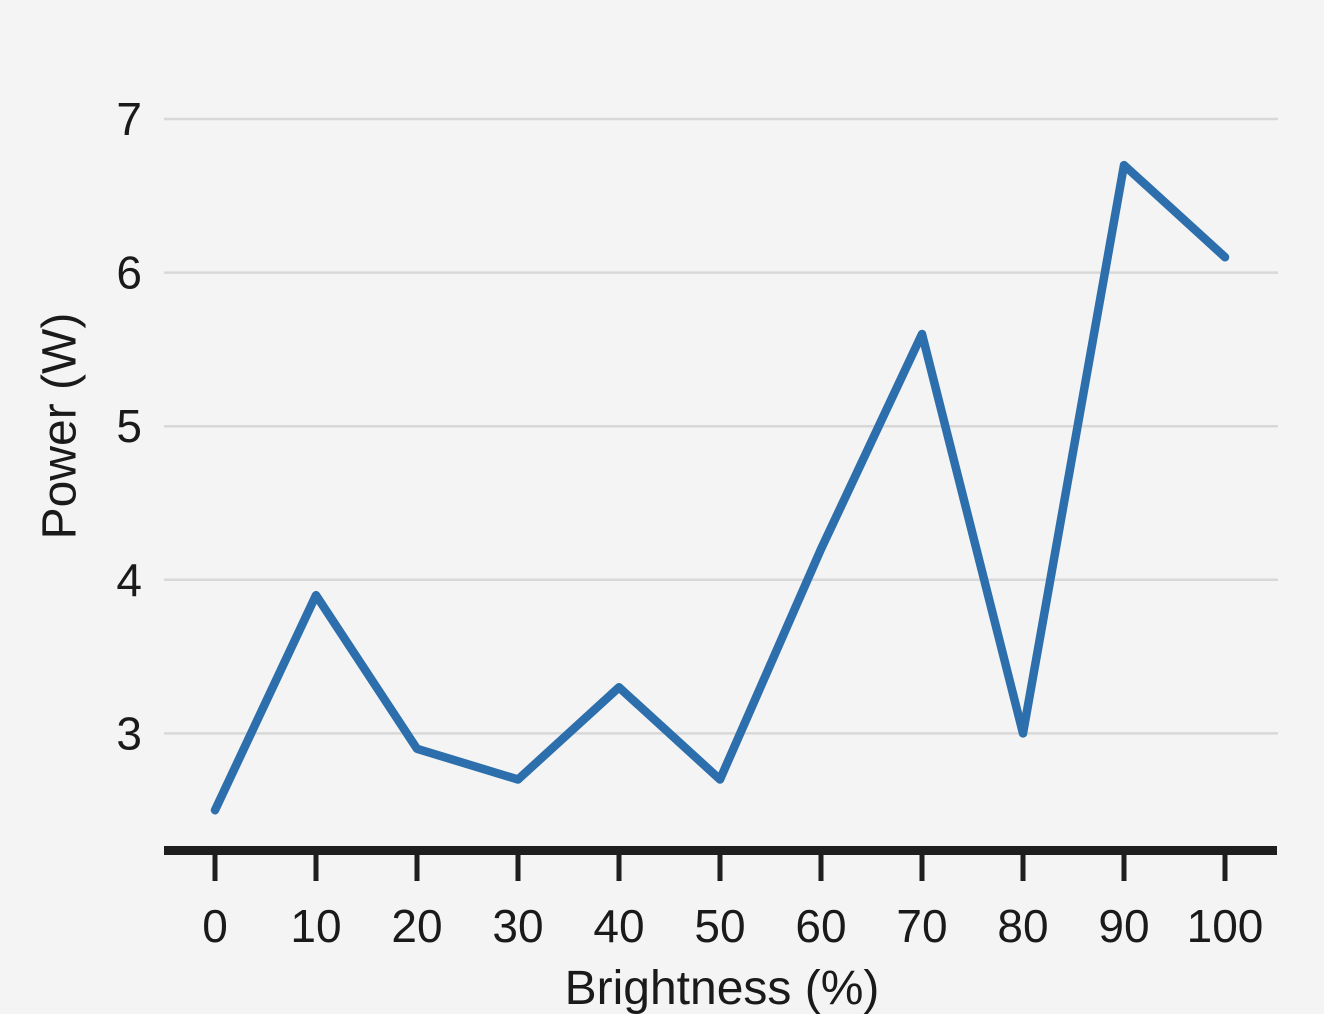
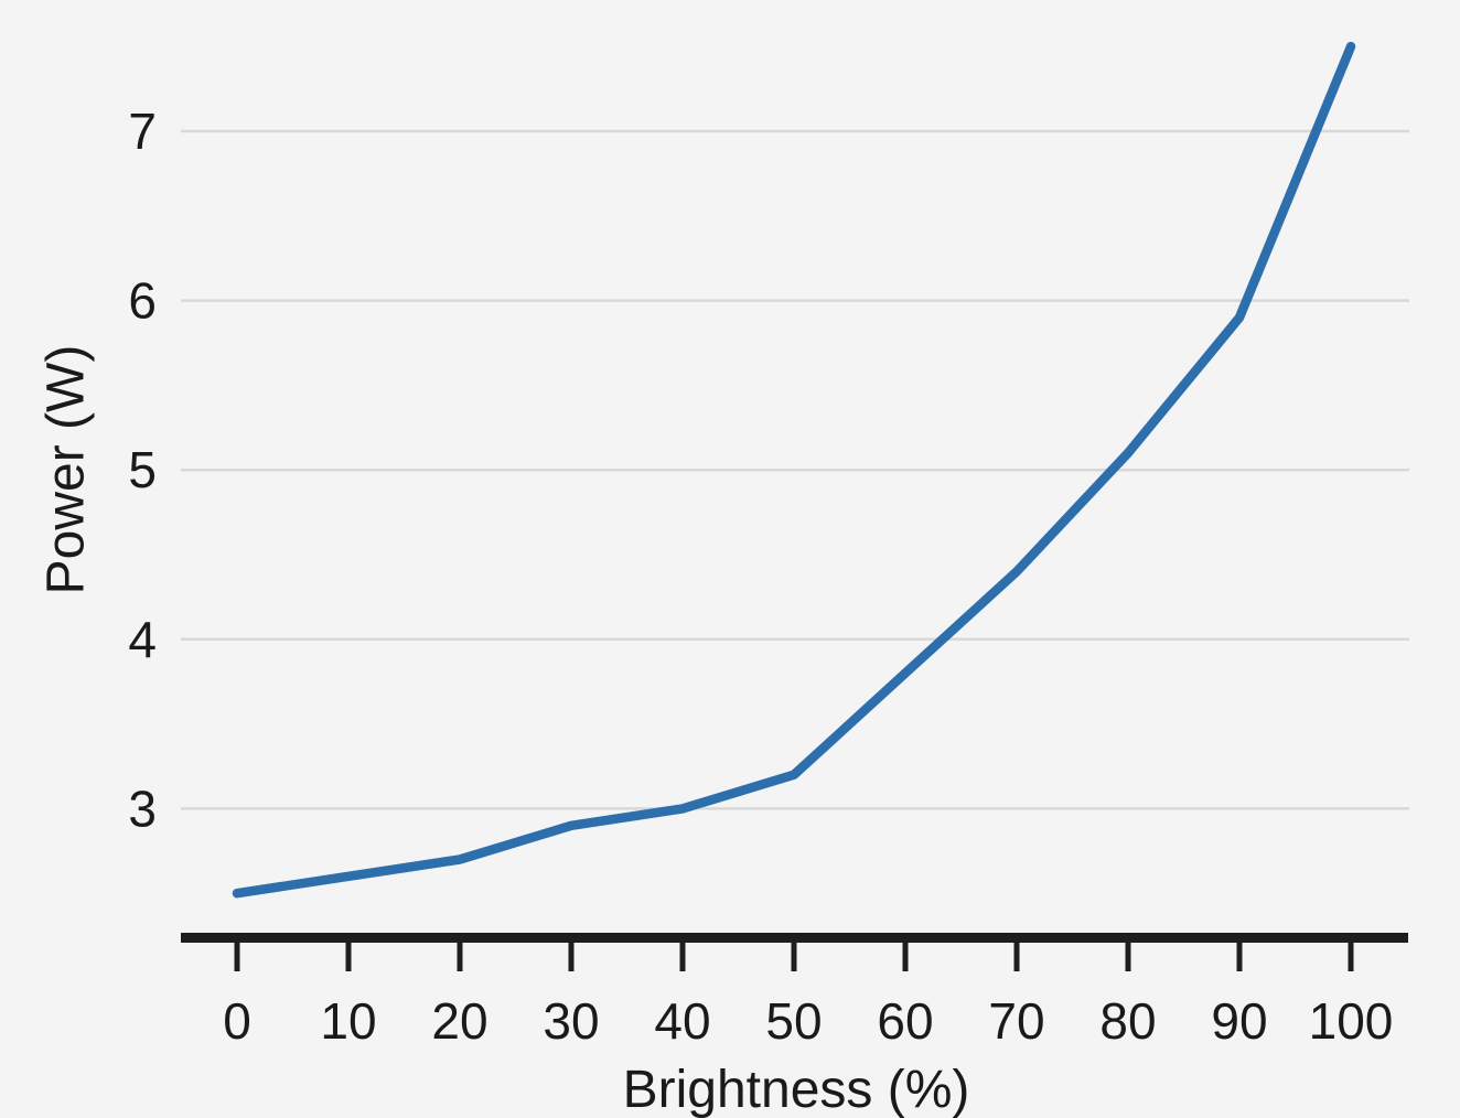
10: 3.9 -> 2.6
20: 2.9 -> 2.7
30: 2.7 -> 2.9
40: 3.3 -> 3.0
50: 2.7 -> 3.2
60: 4.2 -> 3.8
70: 5.6 -> 4.4
80: 3.0 -> 5.1
90: 6.7 -> 5.9
100: 6.1 -> 7.5
